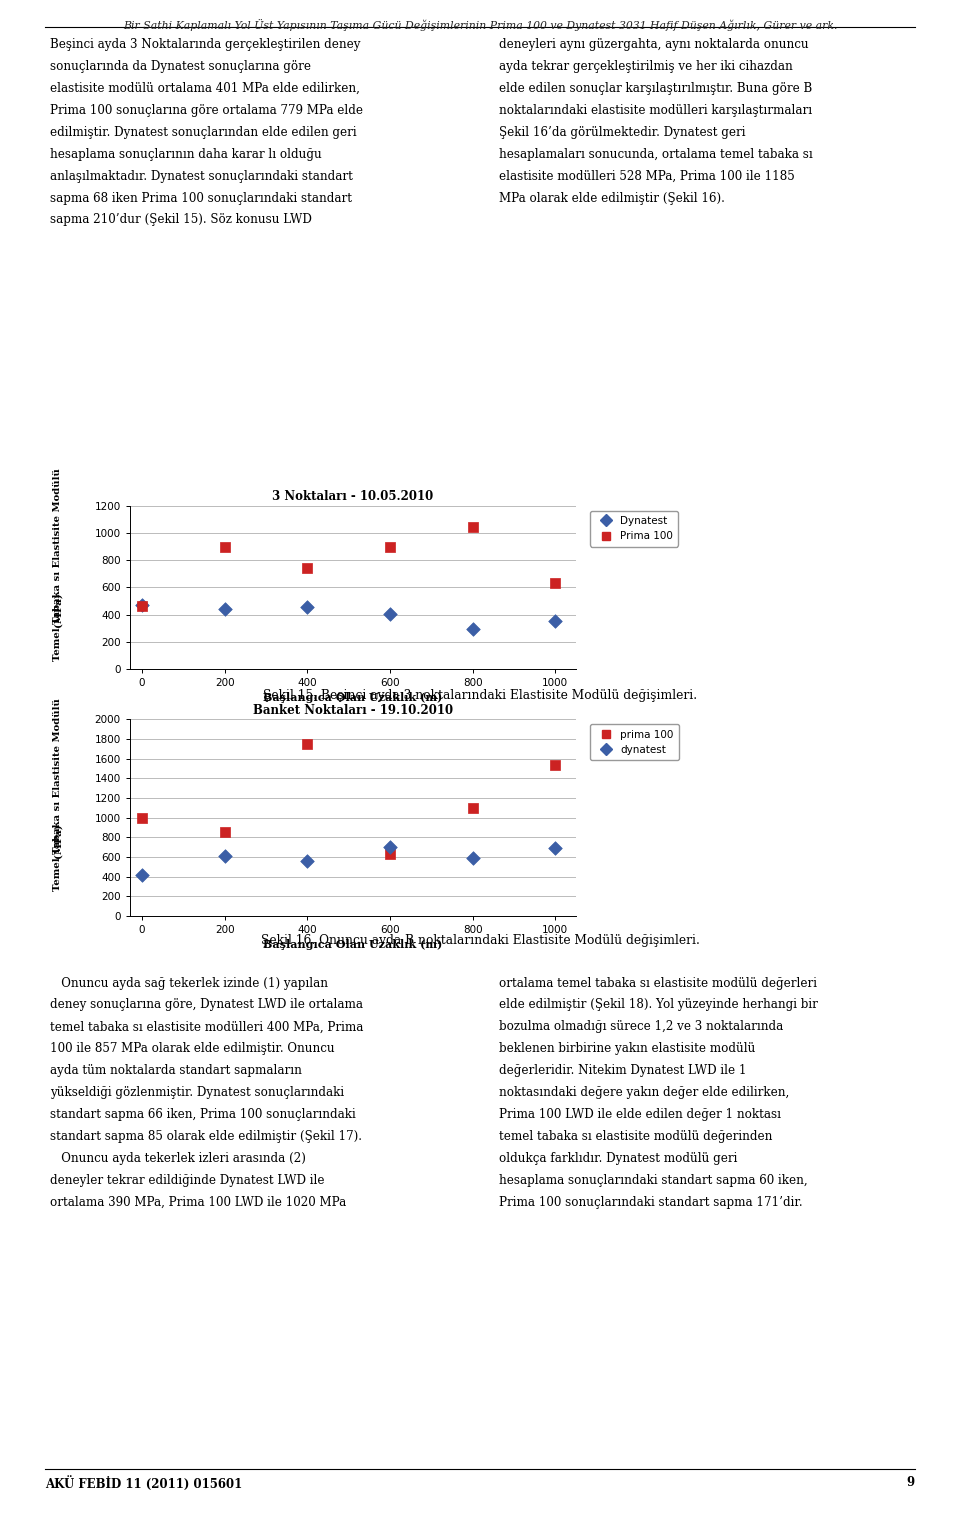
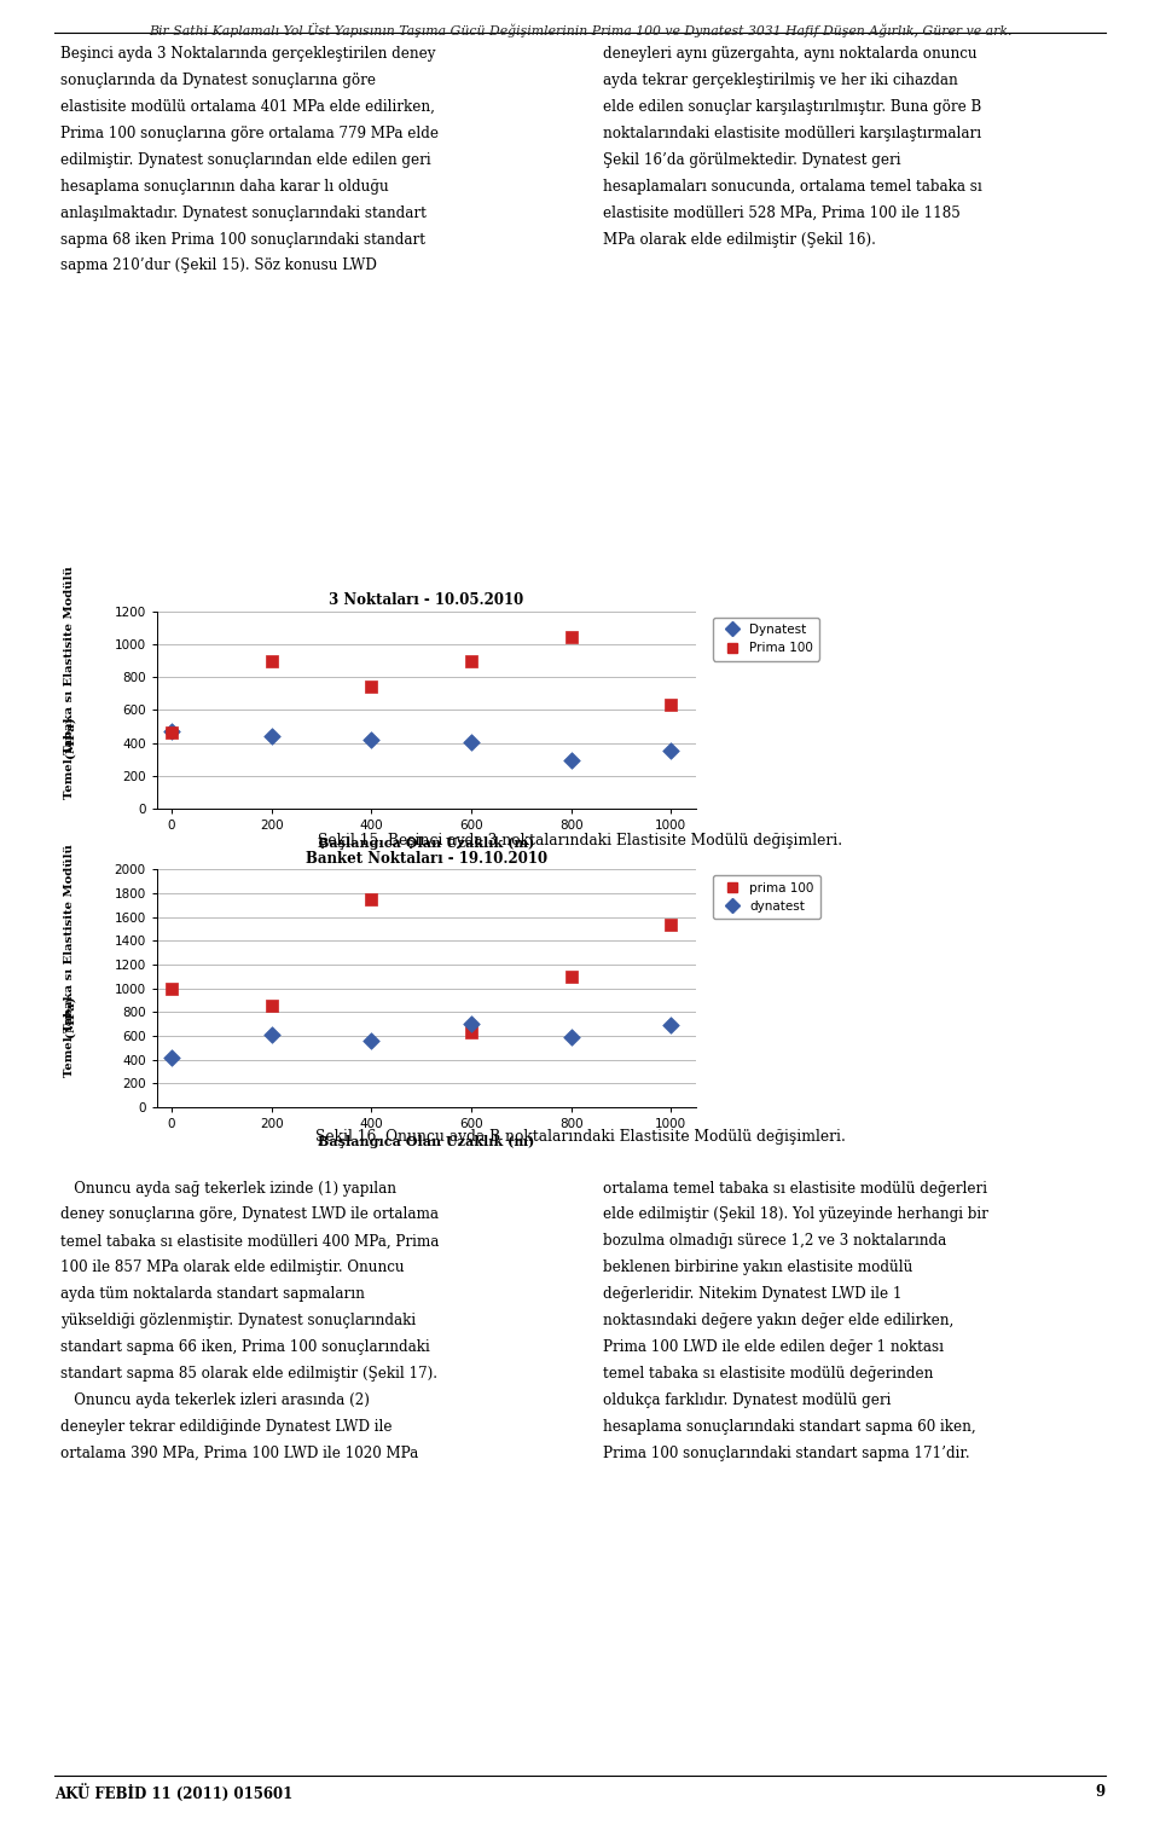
3 Noktaları - 10.05.2010/Dynatest/400: 460 -> 420
